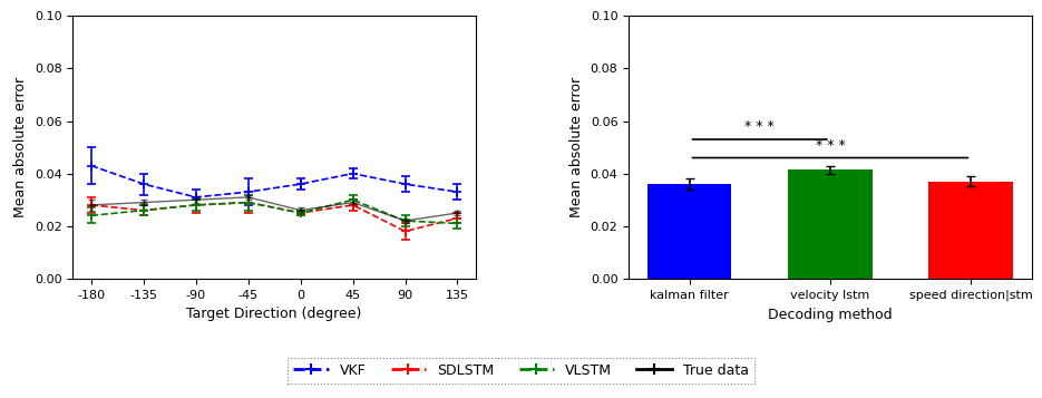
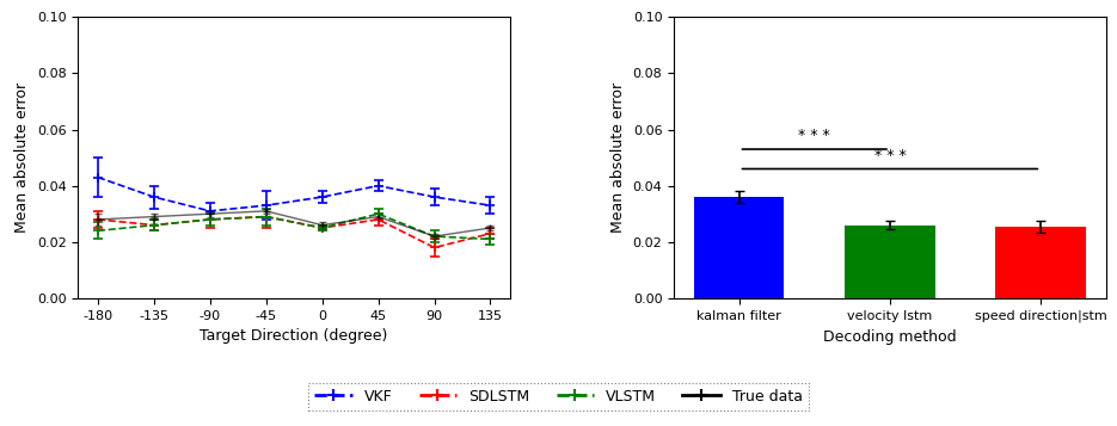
velocity lstm: 0.0415 -> 0.0260
speed direction|stm: 0.0370 -> 0.0255
